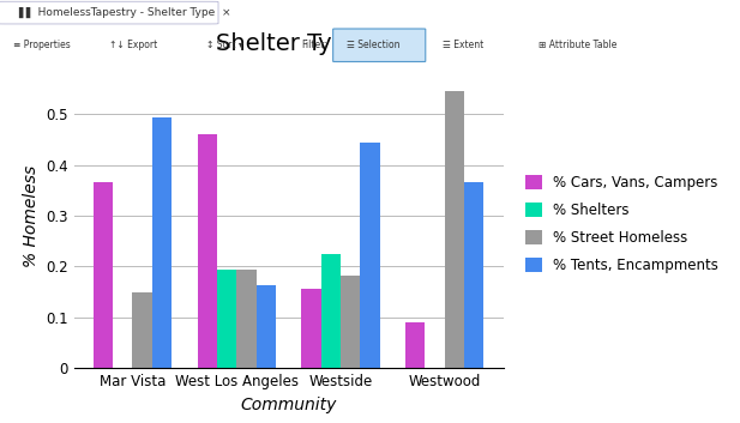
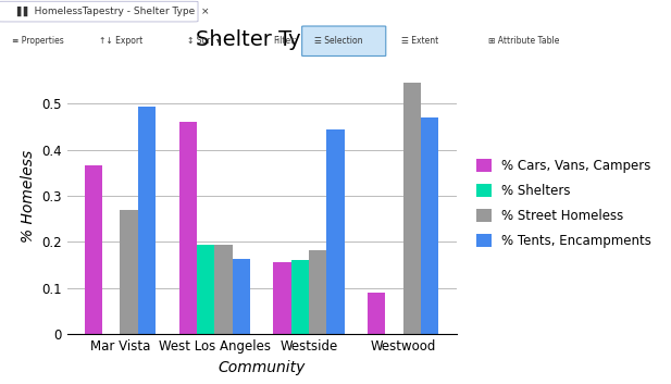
% Street Homeless/Mar Vista: 0.148 -> 0.270
% Shelters/Westside: 0.225 -> 0.160
% Tents, Encampments/Westwood: 0.365 -> 0.470
